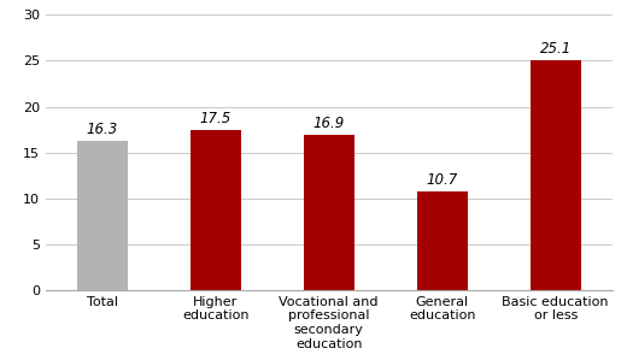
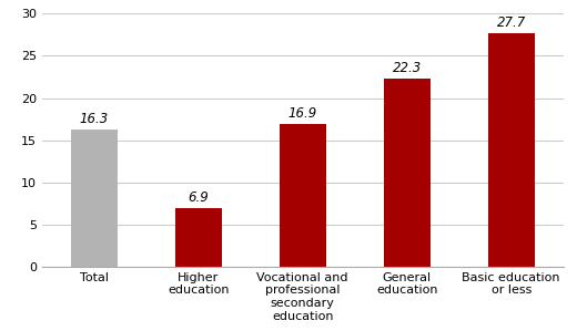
Higher education: 17.5 -> 6.9
General education: 10.7 -> 22.3
Basic education or less: 25.1 -> 27.7
